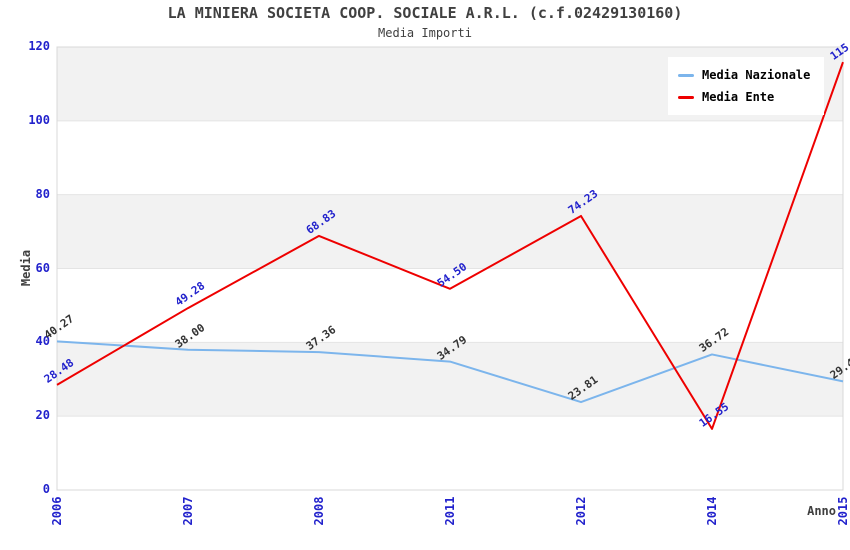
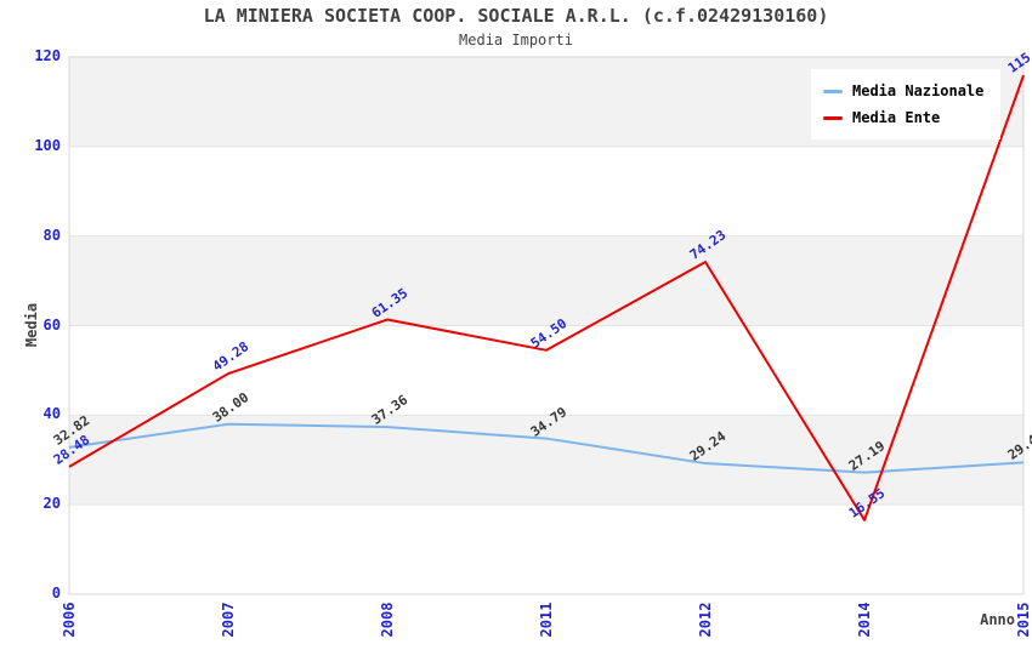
Media Nazionale/2006: 40.27 -> 32.82
Media Ente/2008: 68.83 -> 61.35
Media Nazionale/2012: 23.81 -> 29.24
Media Nazionale/2014: 36.72 -> 27.19
